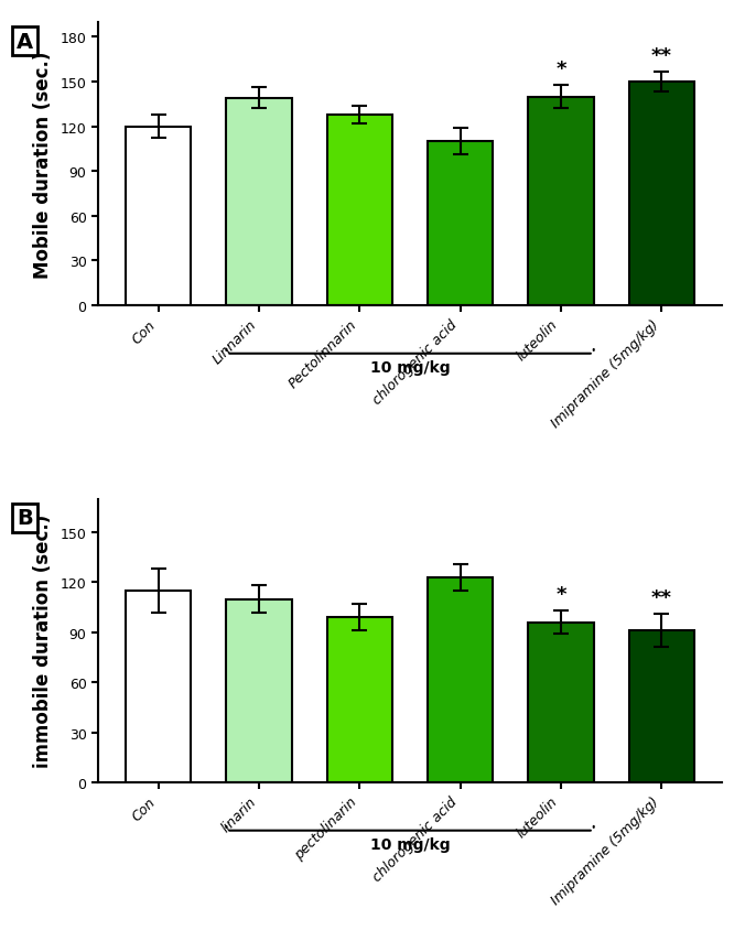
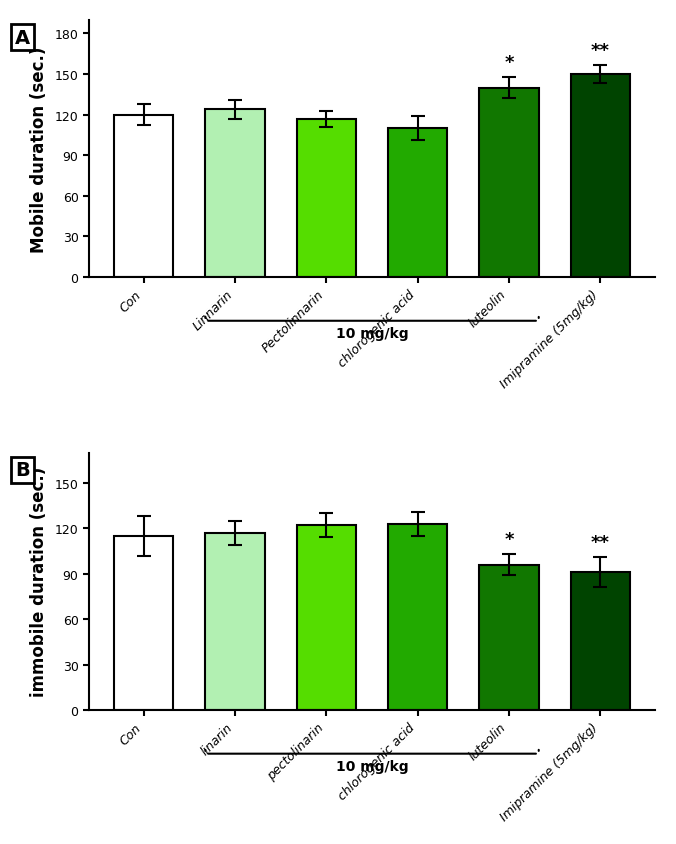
Linnarin: 139 -> 124
Pectolinnarin: 128 -> 117
linarin: 110 -> 117
pectolinarin: 99 -> 122
